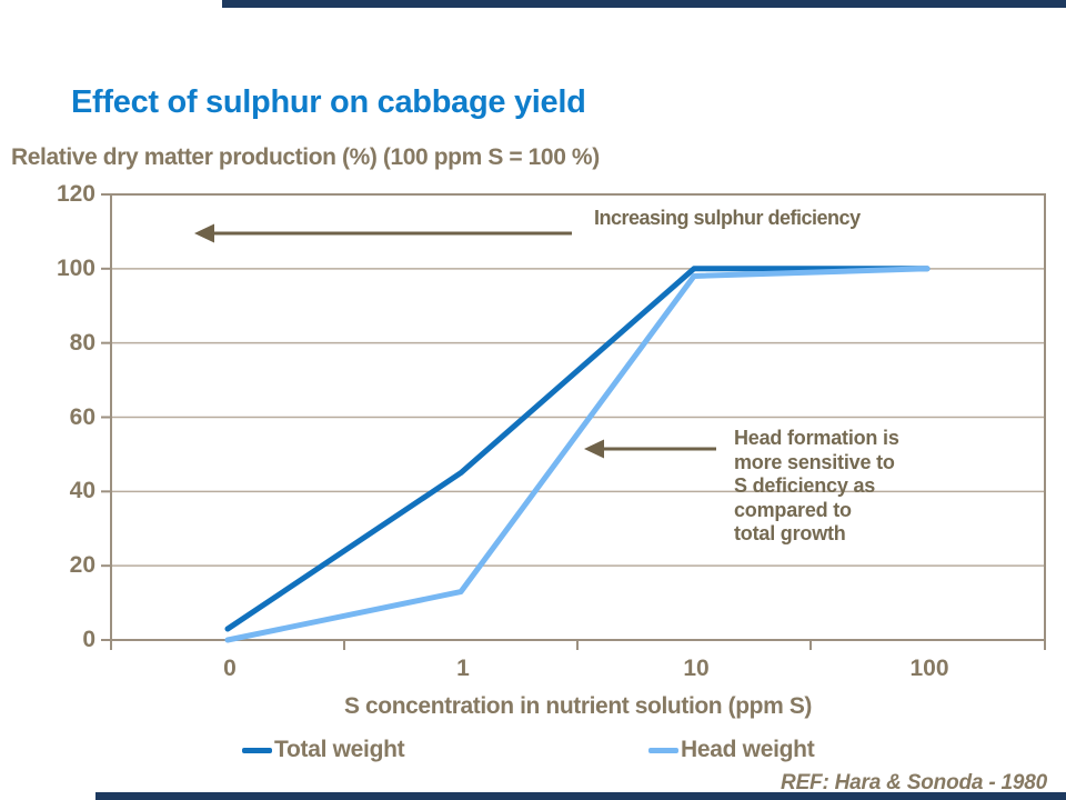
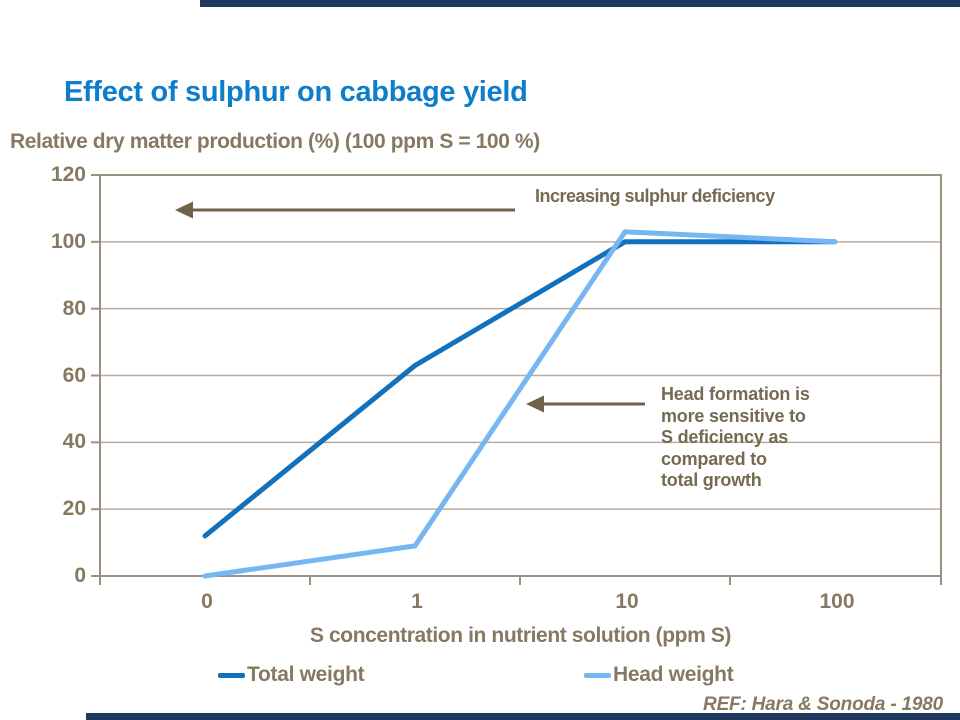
Total weight/0: 3 -> 12
Total weight/1: 45 -> 63
Head weight/1: 13 -> 9
Head weight/10: 98 -> 103
